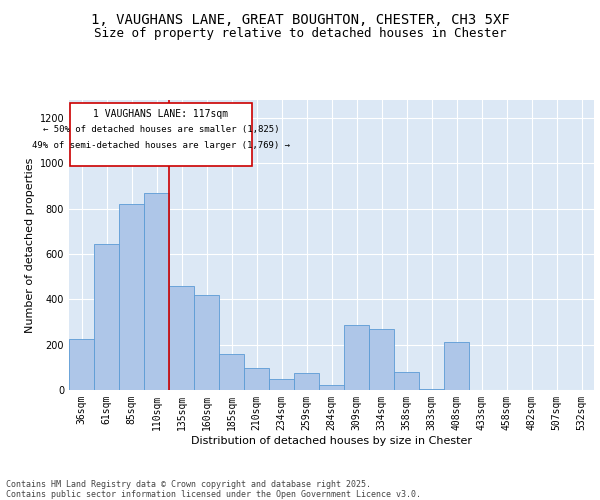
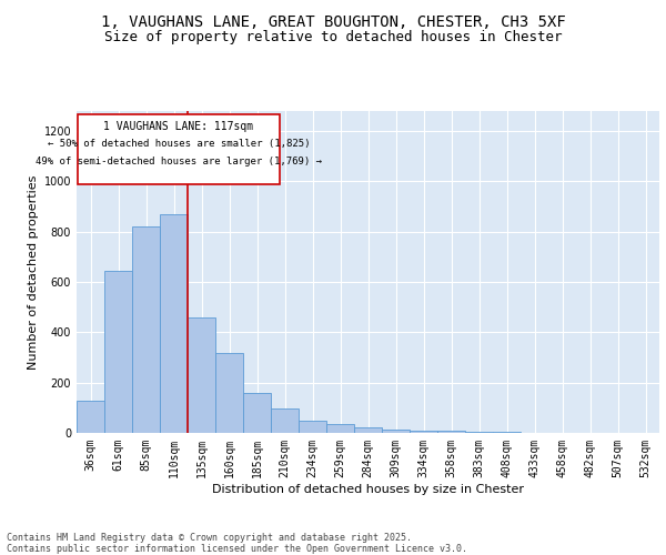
36sqm: 225 -> 130
160sqm: 420 -> 320
259sqm: 75 -> 35
309sqm: 285 -> 15
334sqm: 270 -> 10
358sqm: 80 -> 8
408sqm: 210 -> 3
